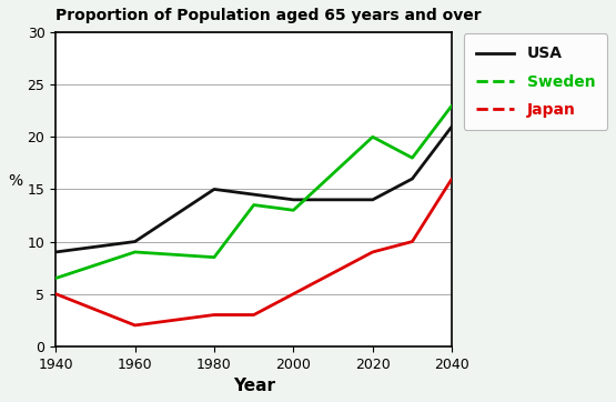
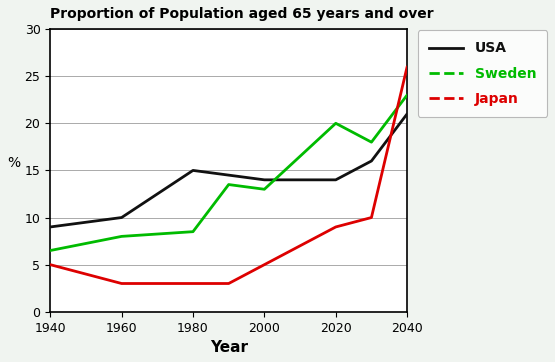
Sweden/1960: 9.0 -> 8.0
Japan/1960: 2 -> 3
Japan/2040: 16 -> 26
